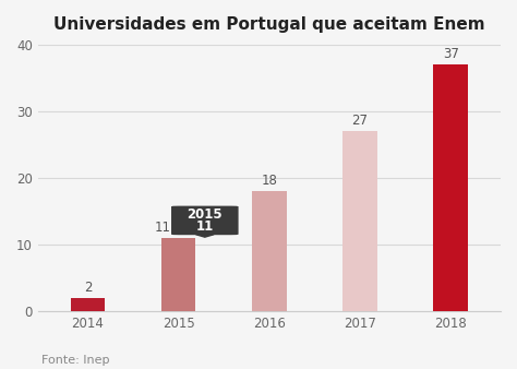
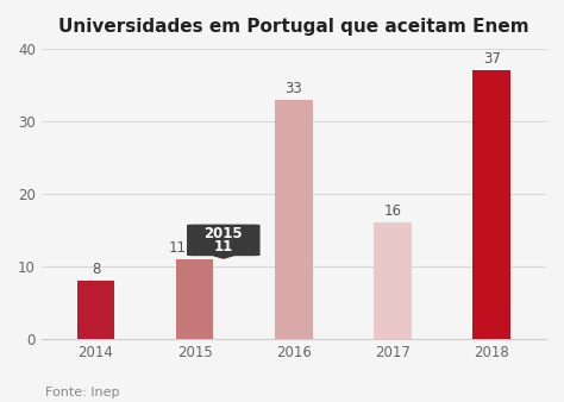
2014: 2 -> 8
2016: 18 -> 33
2017: 27 -> 16
